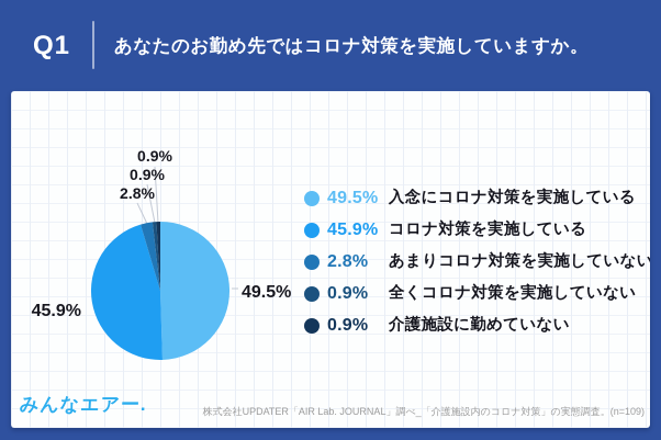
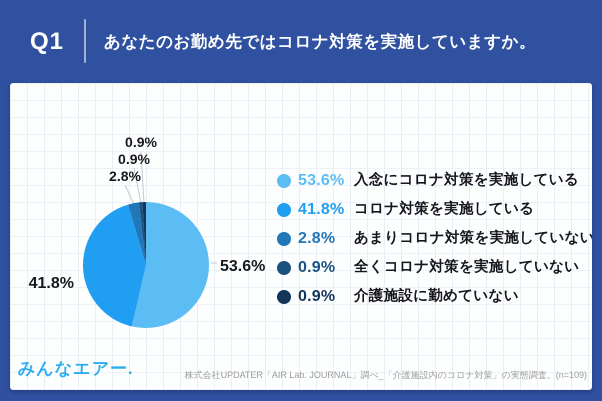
入念にコロナ対策を実施している: 49.5% -> 53.6%
コロナ対策を実施している: 45.9% -> 41.8%
